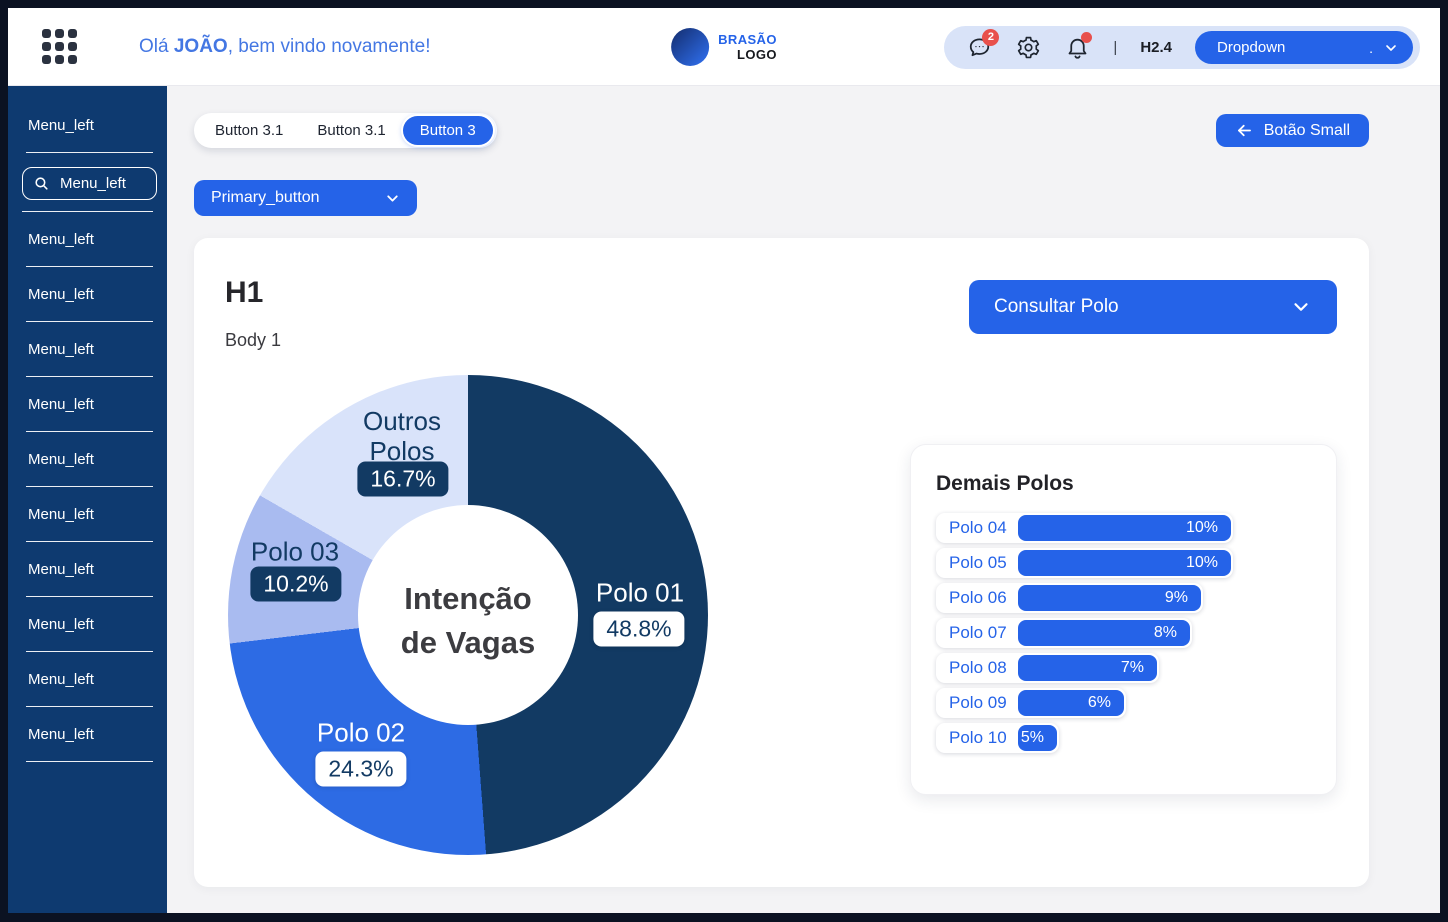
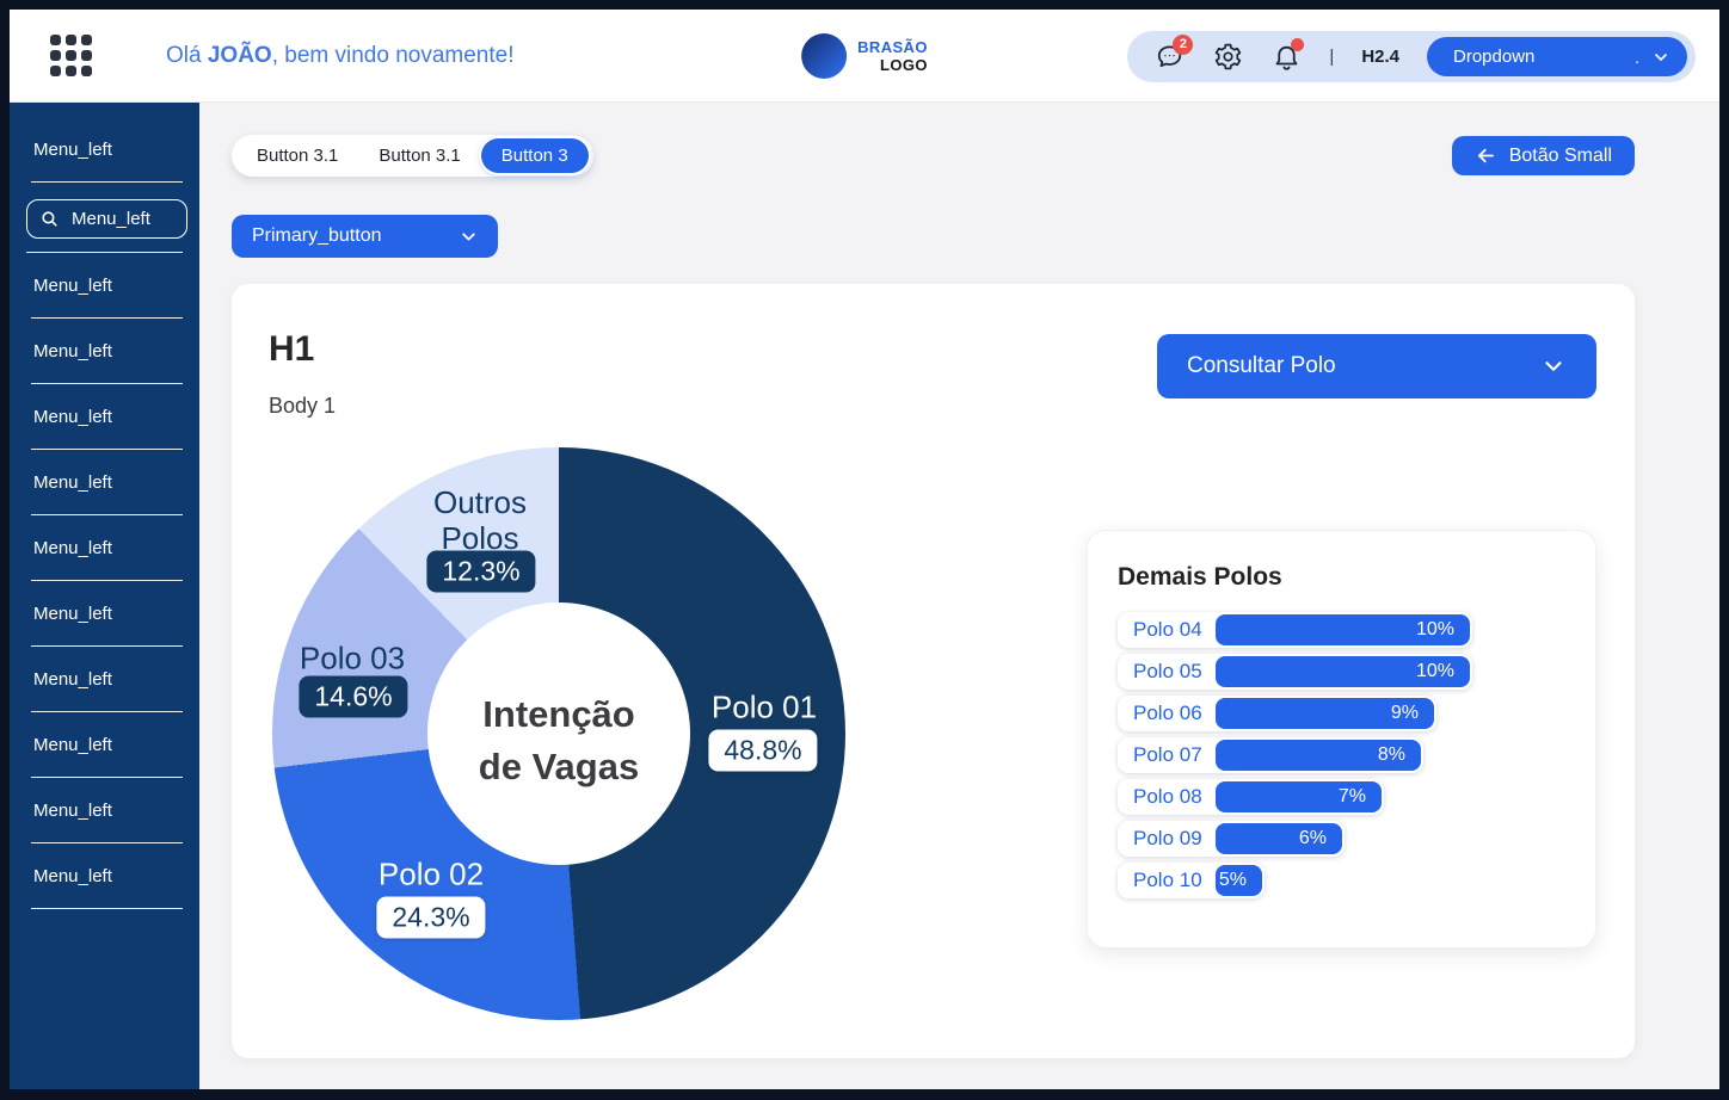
Intenção de Vagas/Polo 03: 10.2% -> 14.6%
Intenção de Vagas/Outros Polos: 16.7% -> 12.3%
